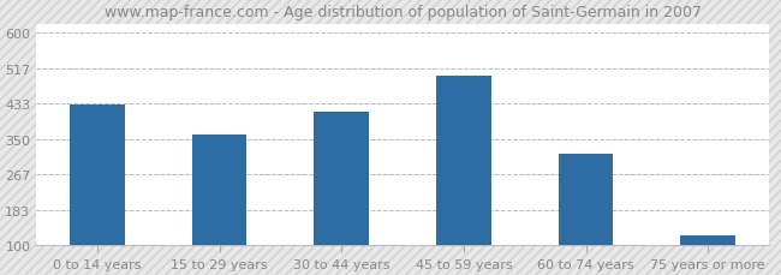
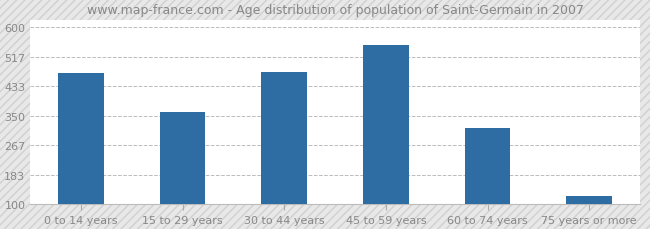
0 to 14 years: 430 -> 470
30 to 44 years: 415 -> 473
45 to 59 years: 500 -> 549
